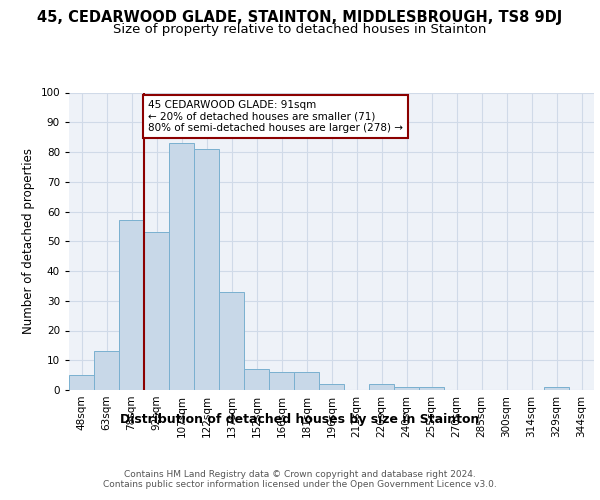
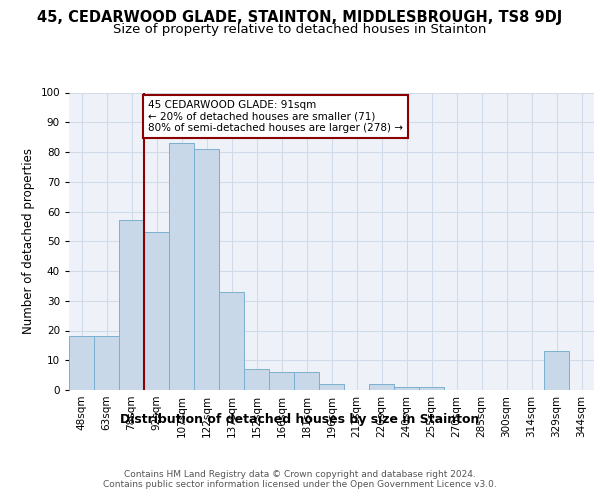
48sqm: 5 -> 18
63sqm: 13 -> 18
329sqm: 1 -> 13
